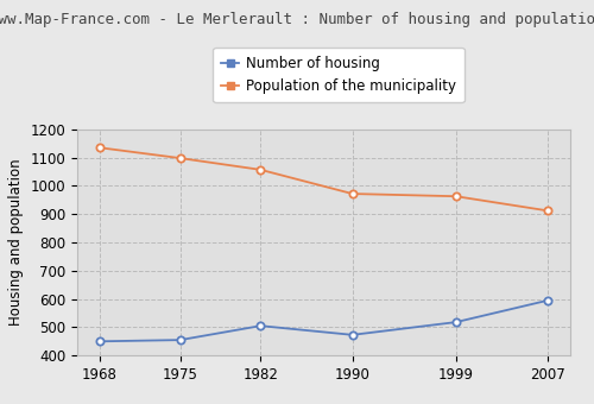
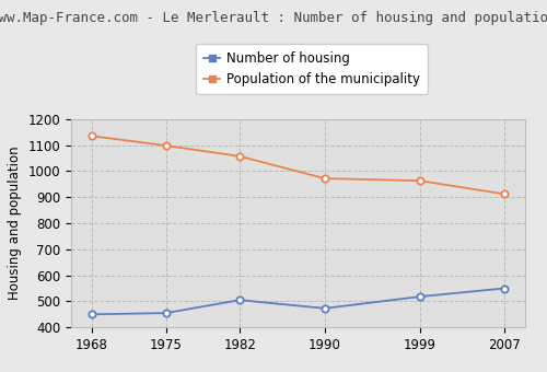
Number of housing/2007: 595 -> 550
